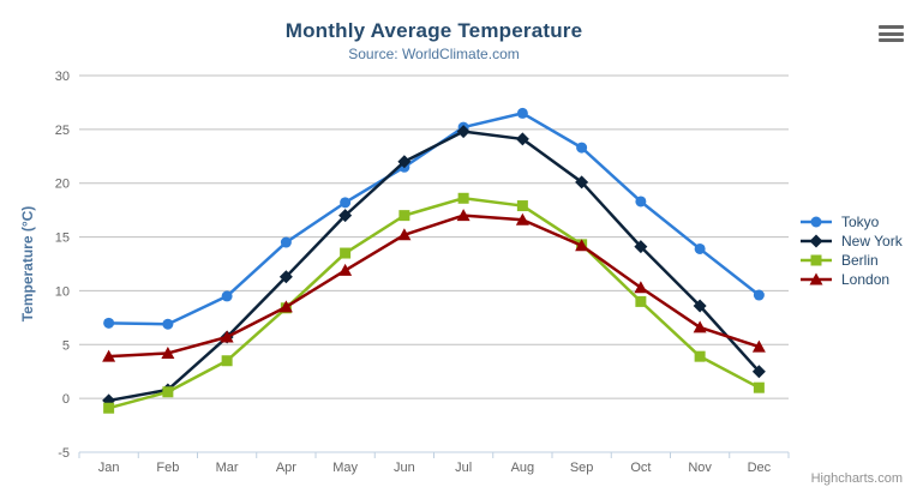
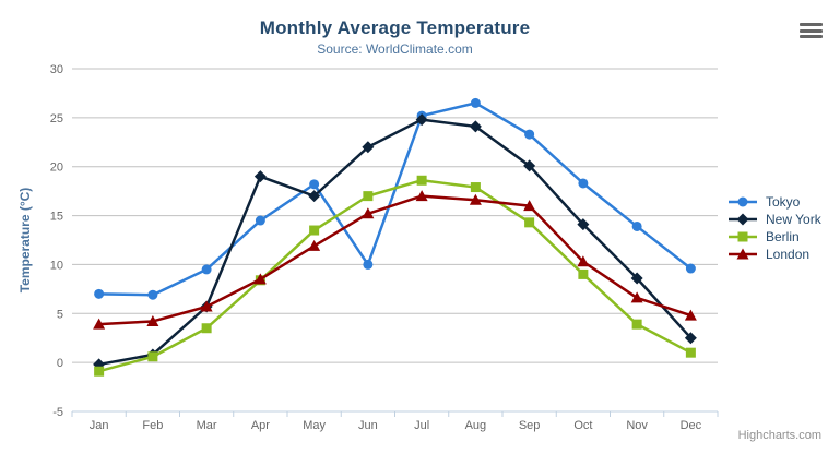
New York/Apr: 11 -> 19
Tokyo/Jun: 22 -> 10
London/Sep: 14 -> 16
